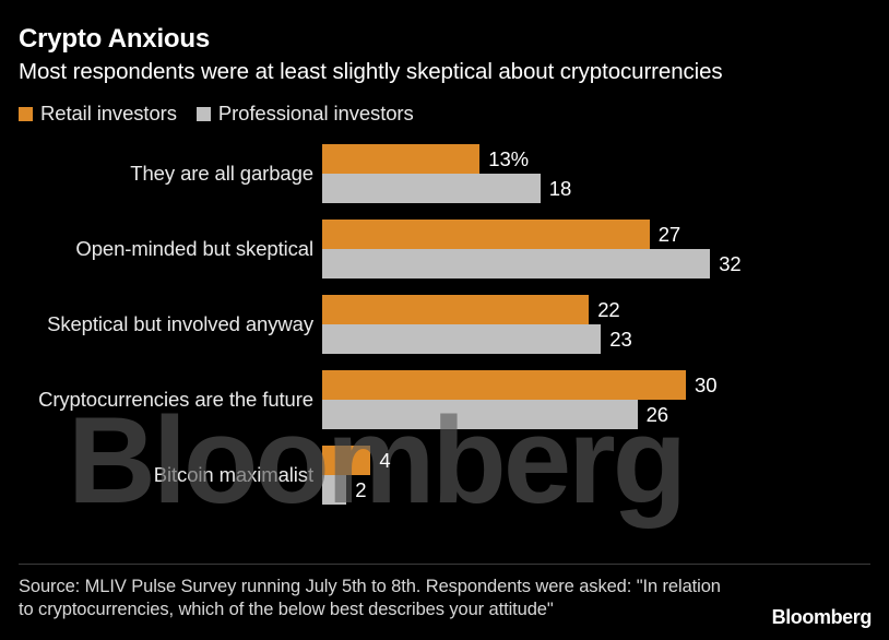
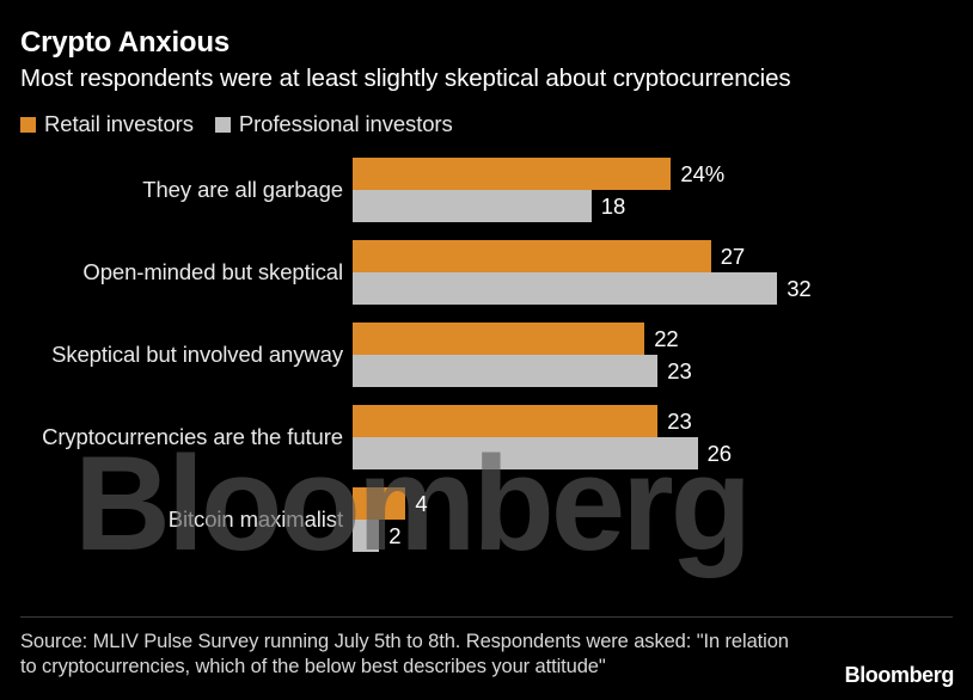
Retail investors/They are all garbage: 13% -> 24%
Retail investors/Cryptocurrencies are the future: 30 -> 23
